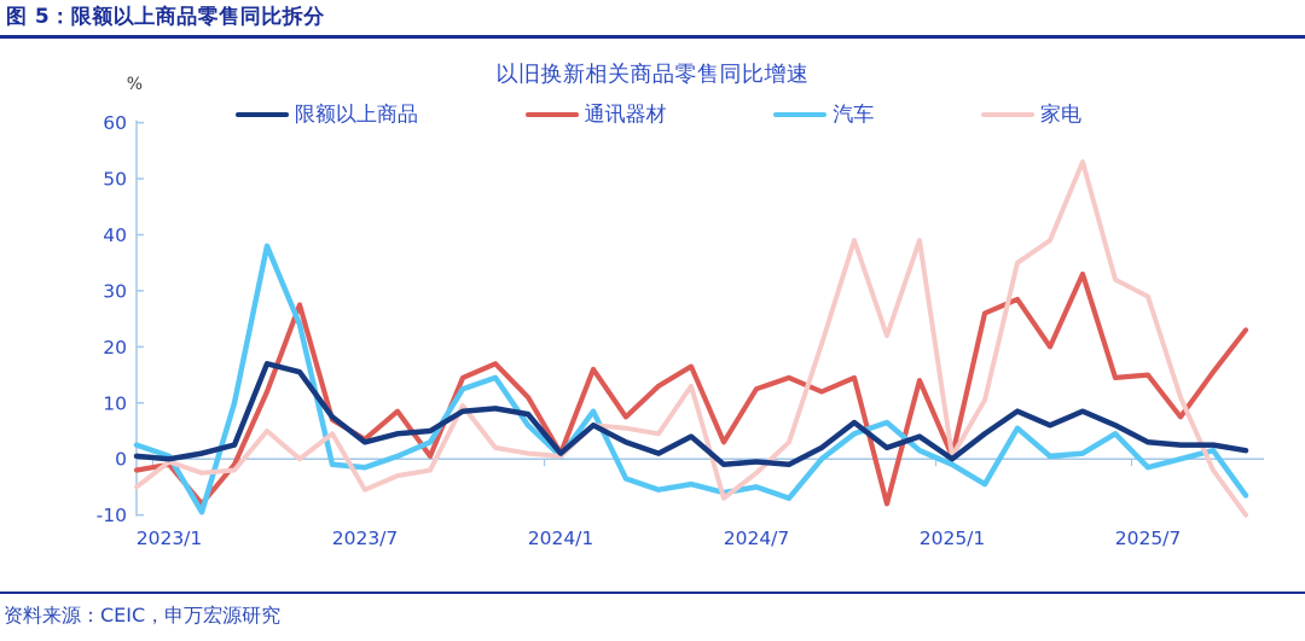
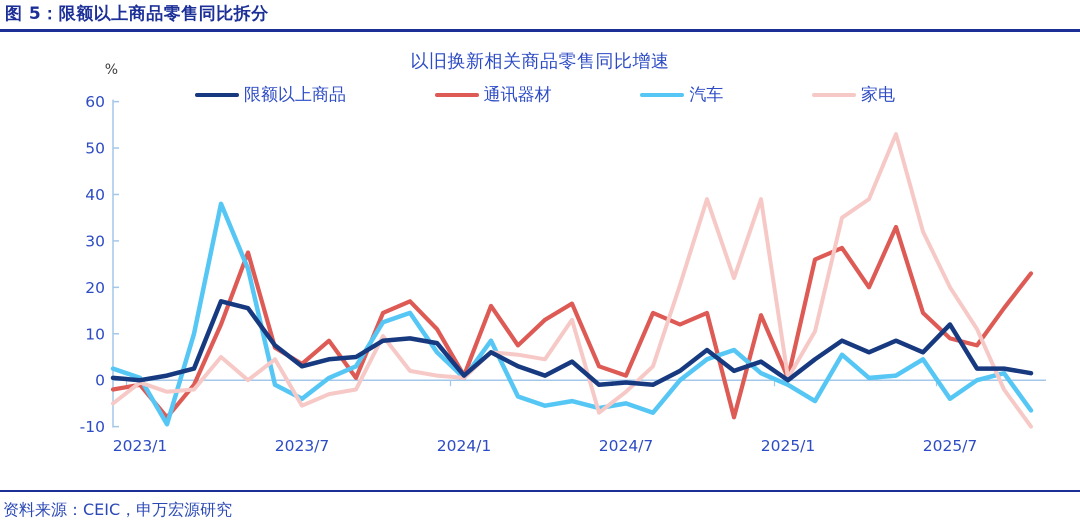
汽车/2023/7: -2 -> -4
通讯器材/2024/7: 12 -> 1
限额以上商品/2025/7: 3 -> 12
通讯器材/2025/7: 15 -> 9
汽车/2025/7: -2 -> -4
家电/2025/7: 29 -> 20
